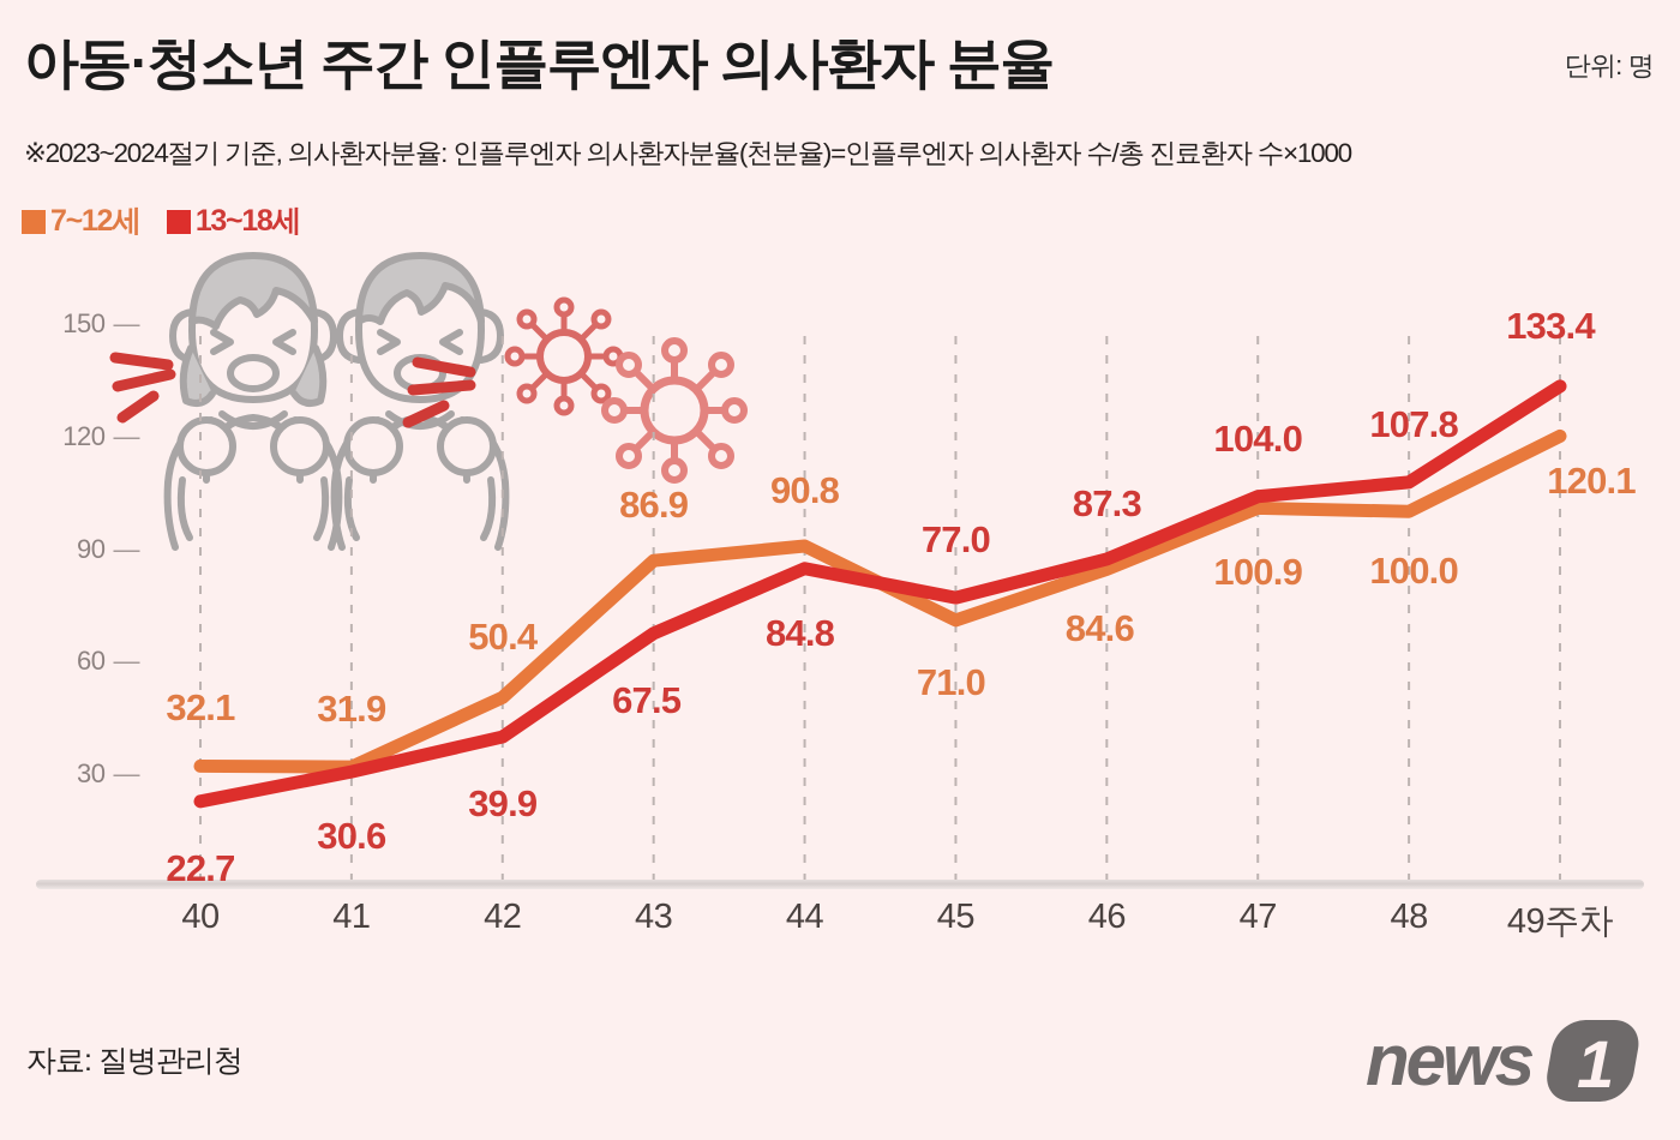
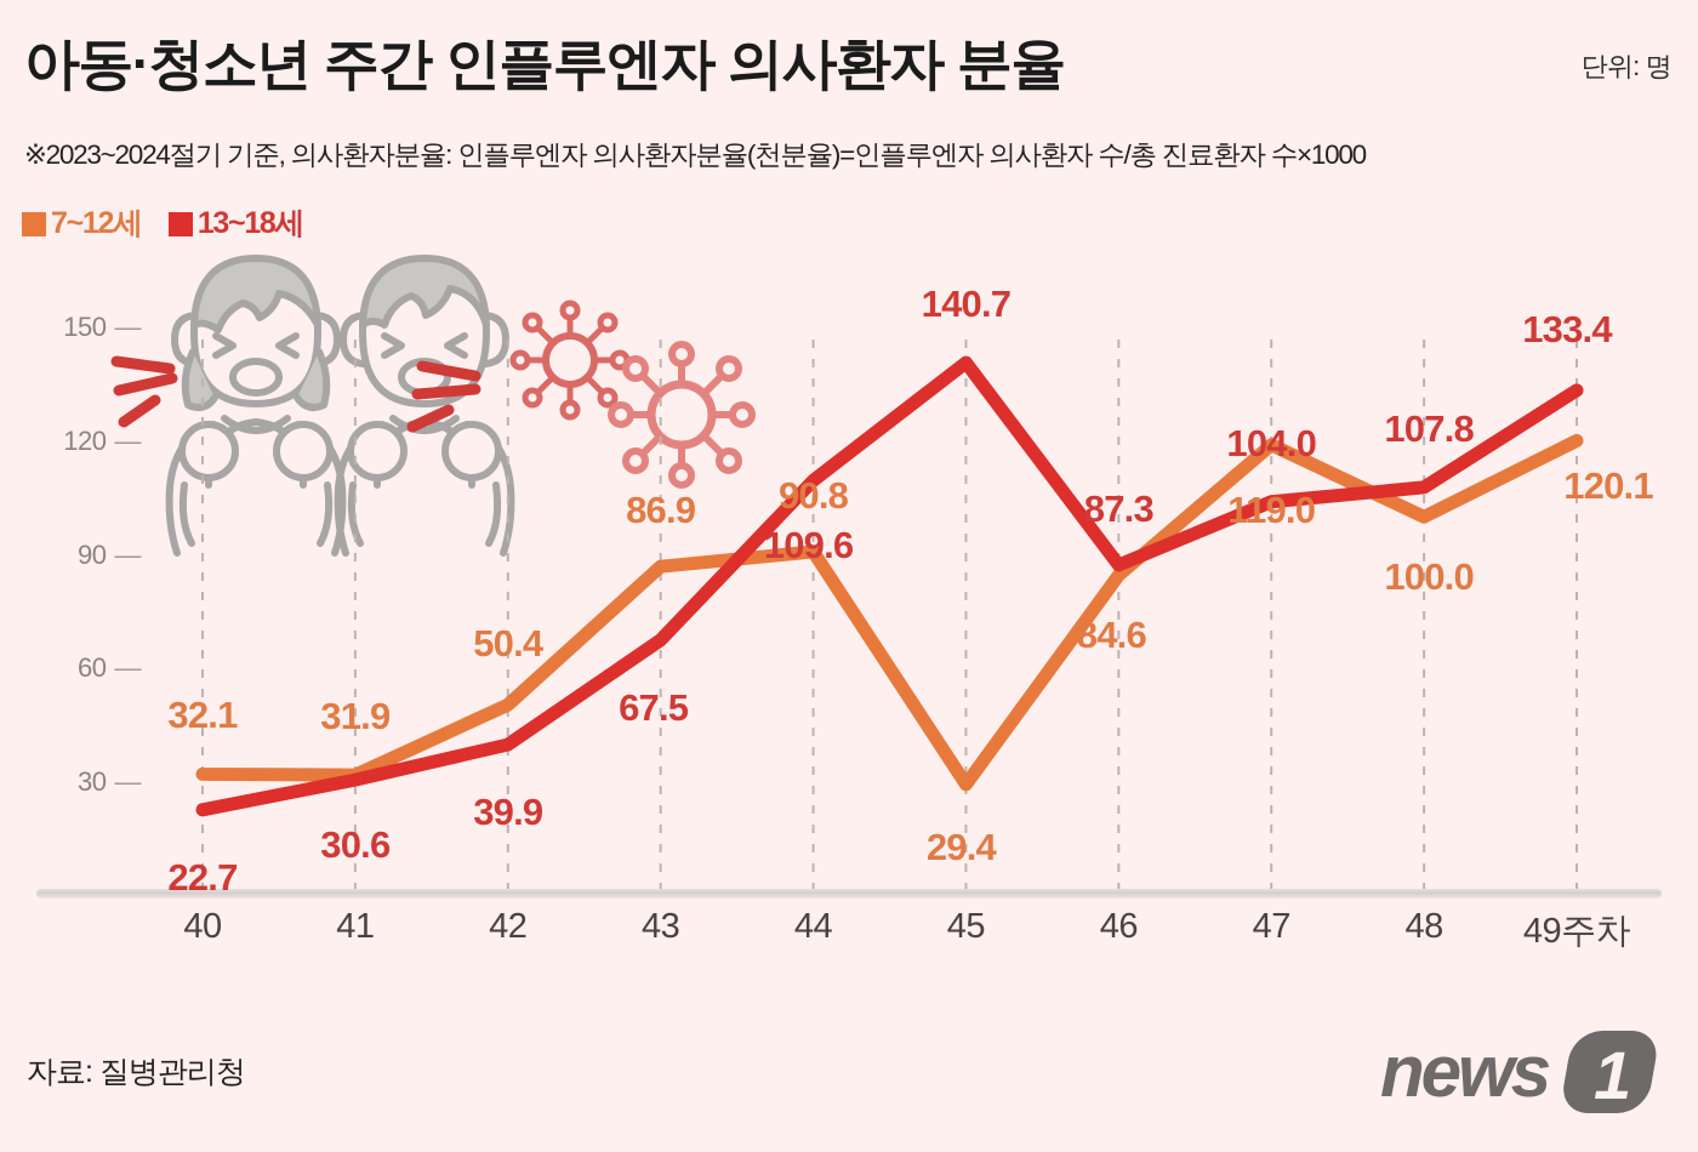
13~18세/44: 84.8 -> 109.6
7~12세/45: 71.0 -> 29.4
13~18세/45: 77.0 -> 140.7
7~12세/47: 100.9 -> 119.0
